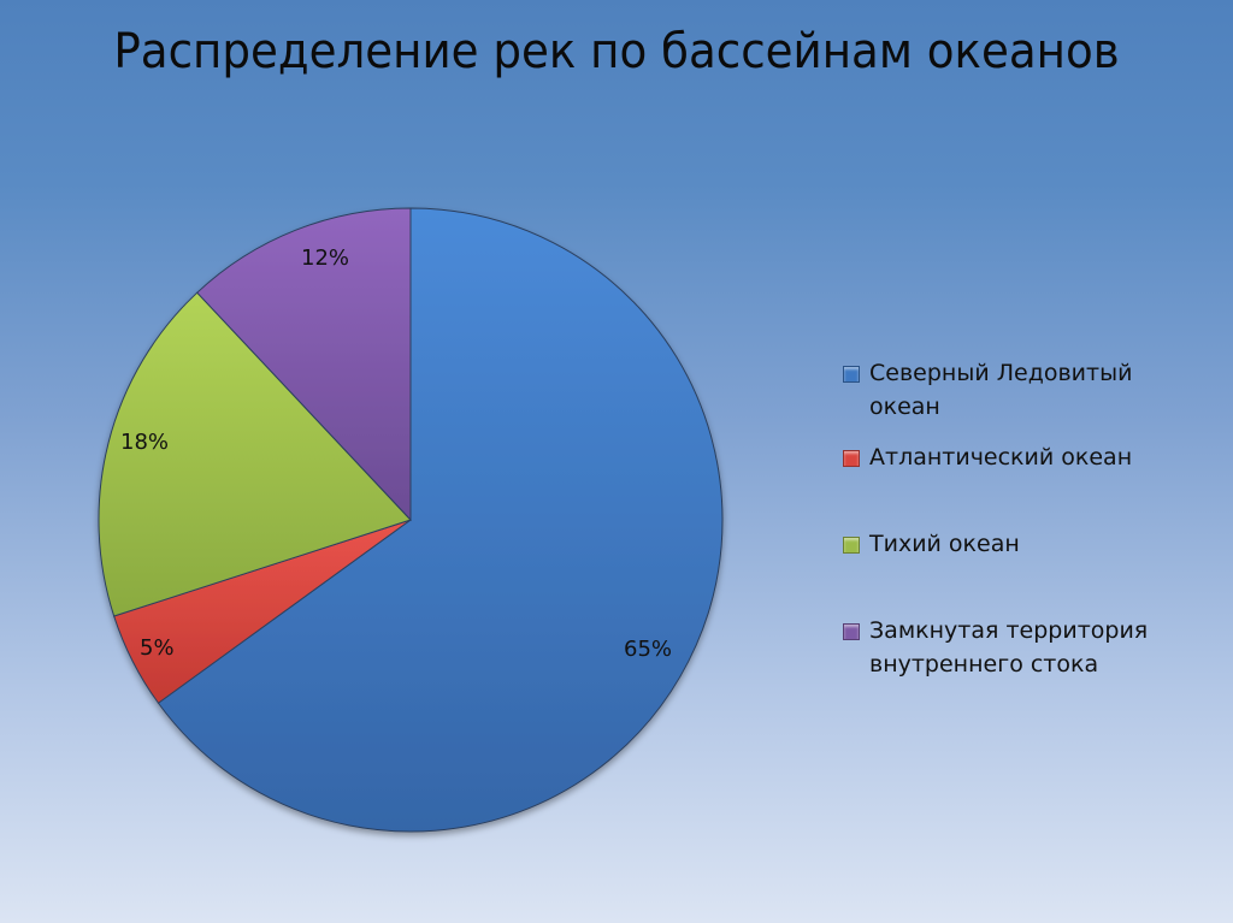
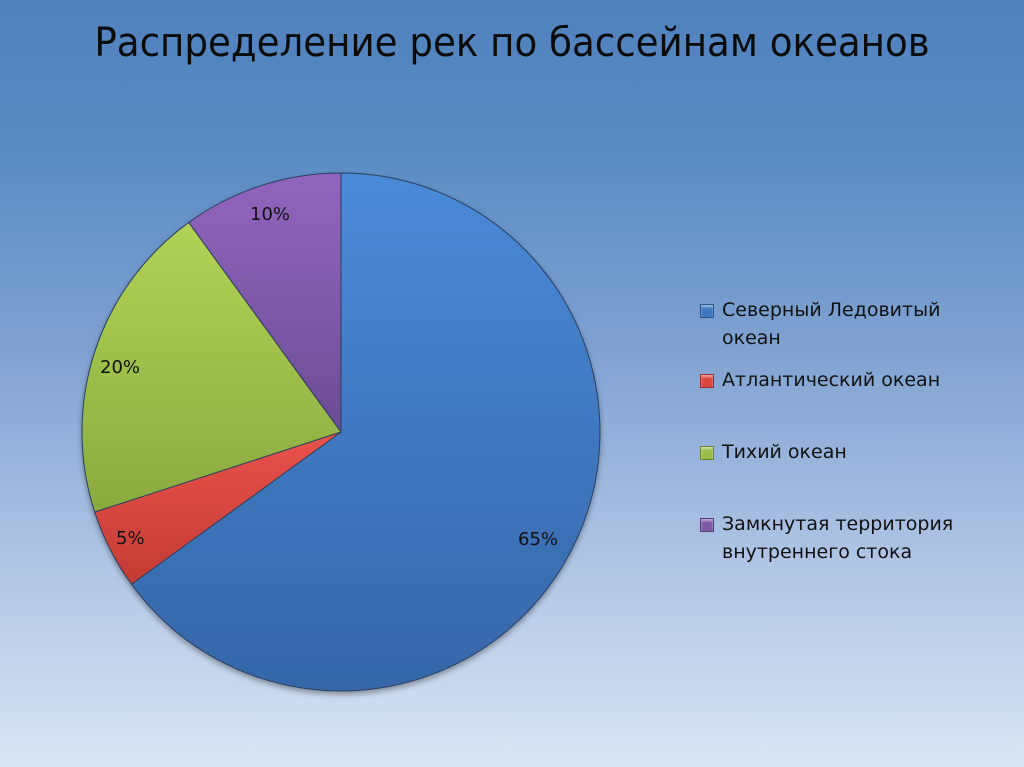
Тихий океан: 18% -> 20%
Замкнутая территория внутреннего стока: 12% -> 10%
